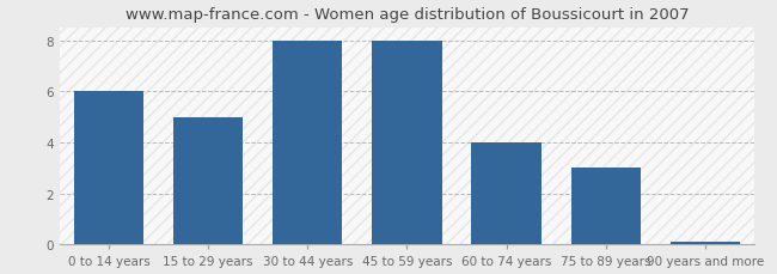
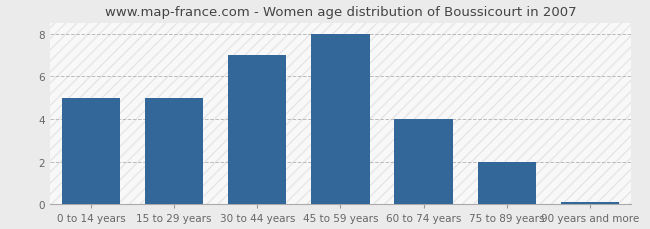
0 to 14 years: 6.0 -> 5.0
30 to 44 years: 8.0 -> 7.0
75 to 89 years: 3.0 -> 2.0
